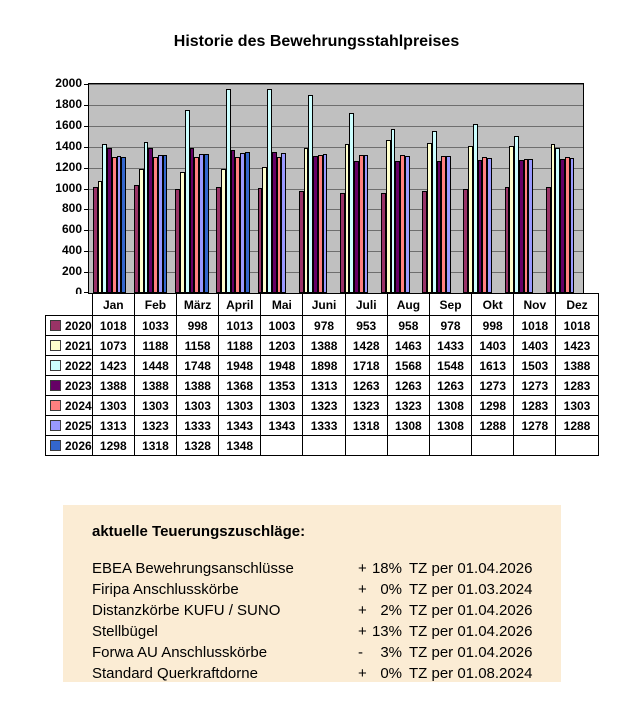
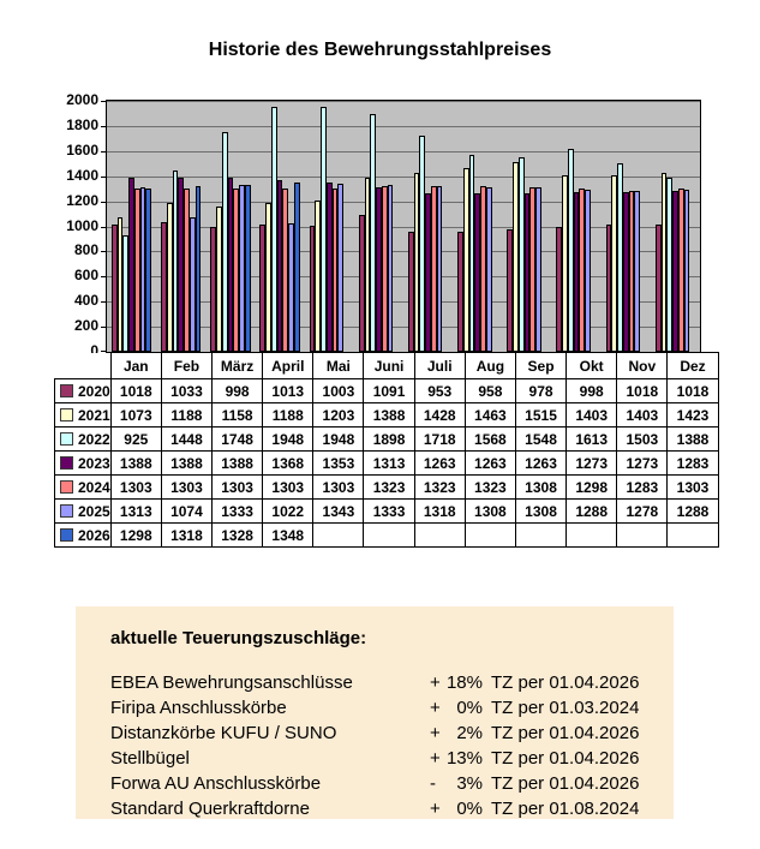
2022/Jan: 1423 -> 925
2025/Feb: 1323 -> 1074
2025/April: 1343 -> 1022
2020/Juni: 978 -> 1091
2021/Sep: 1433 -> 1515
